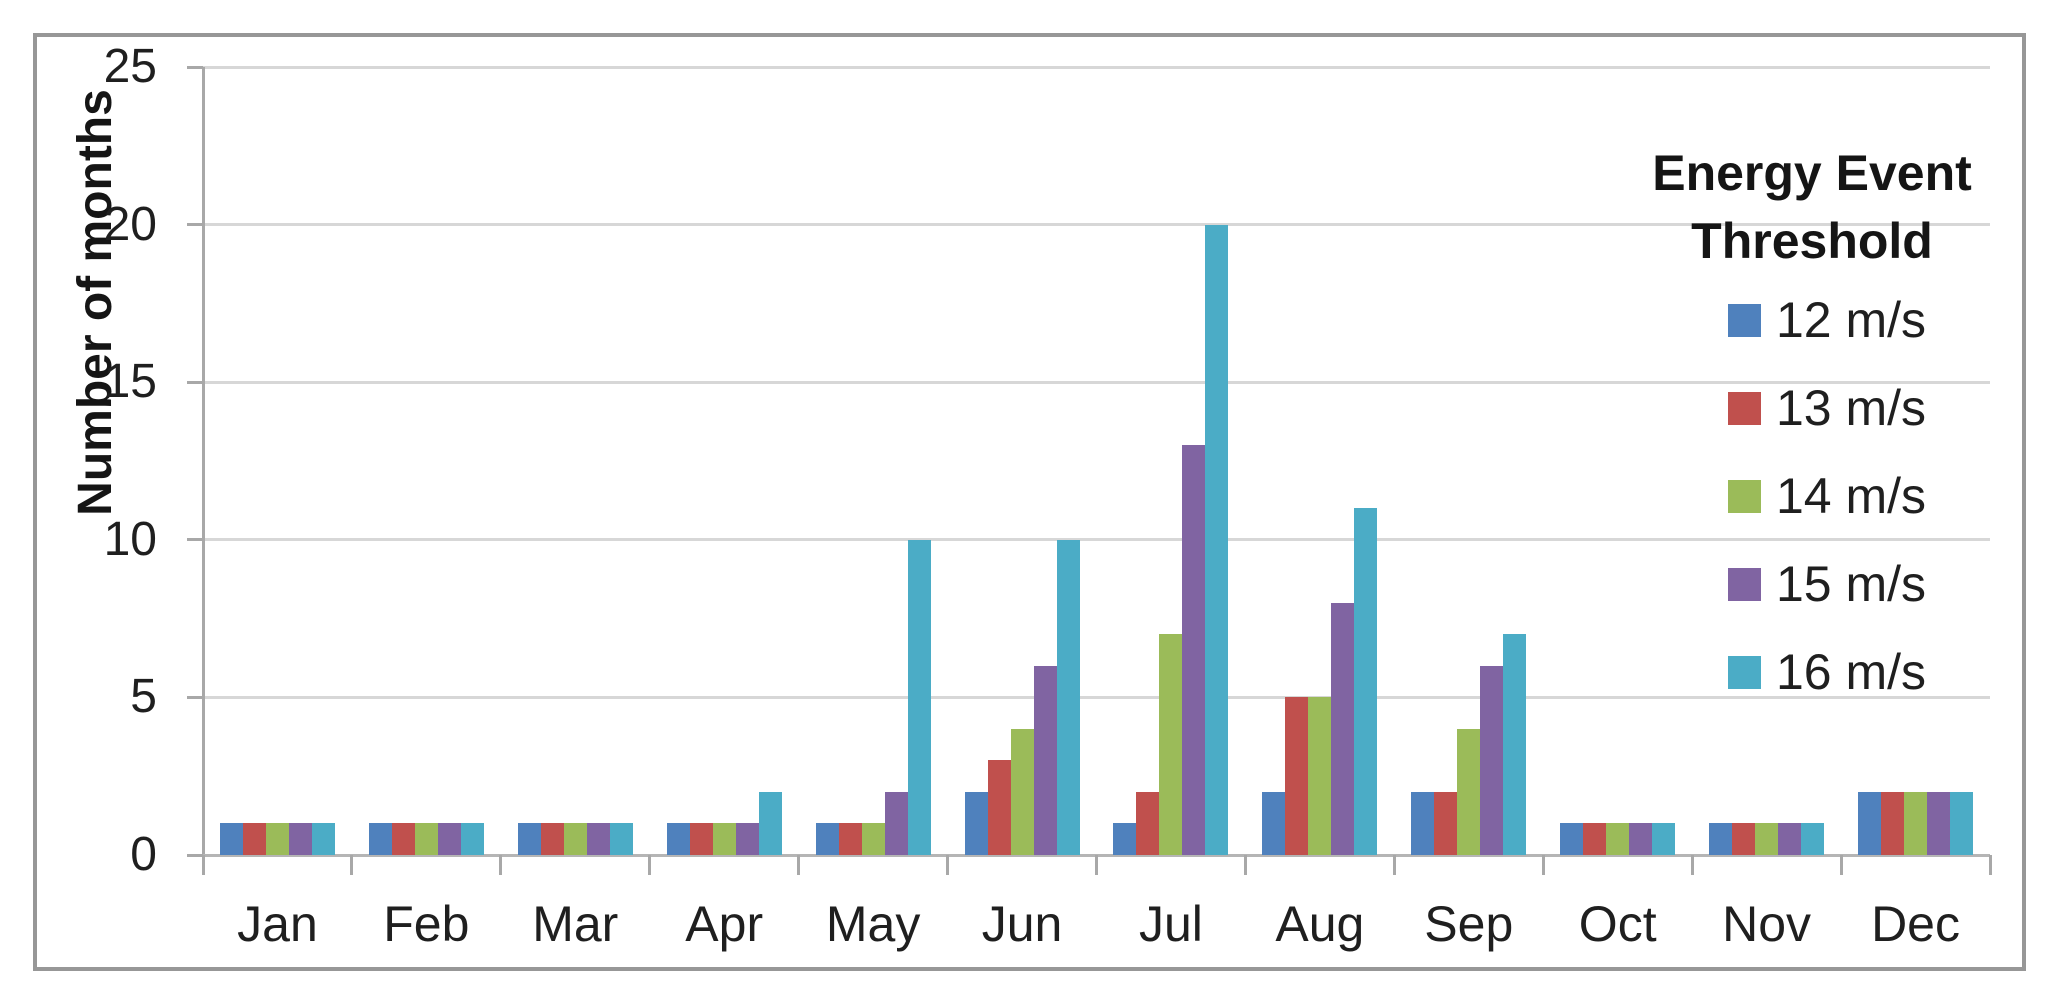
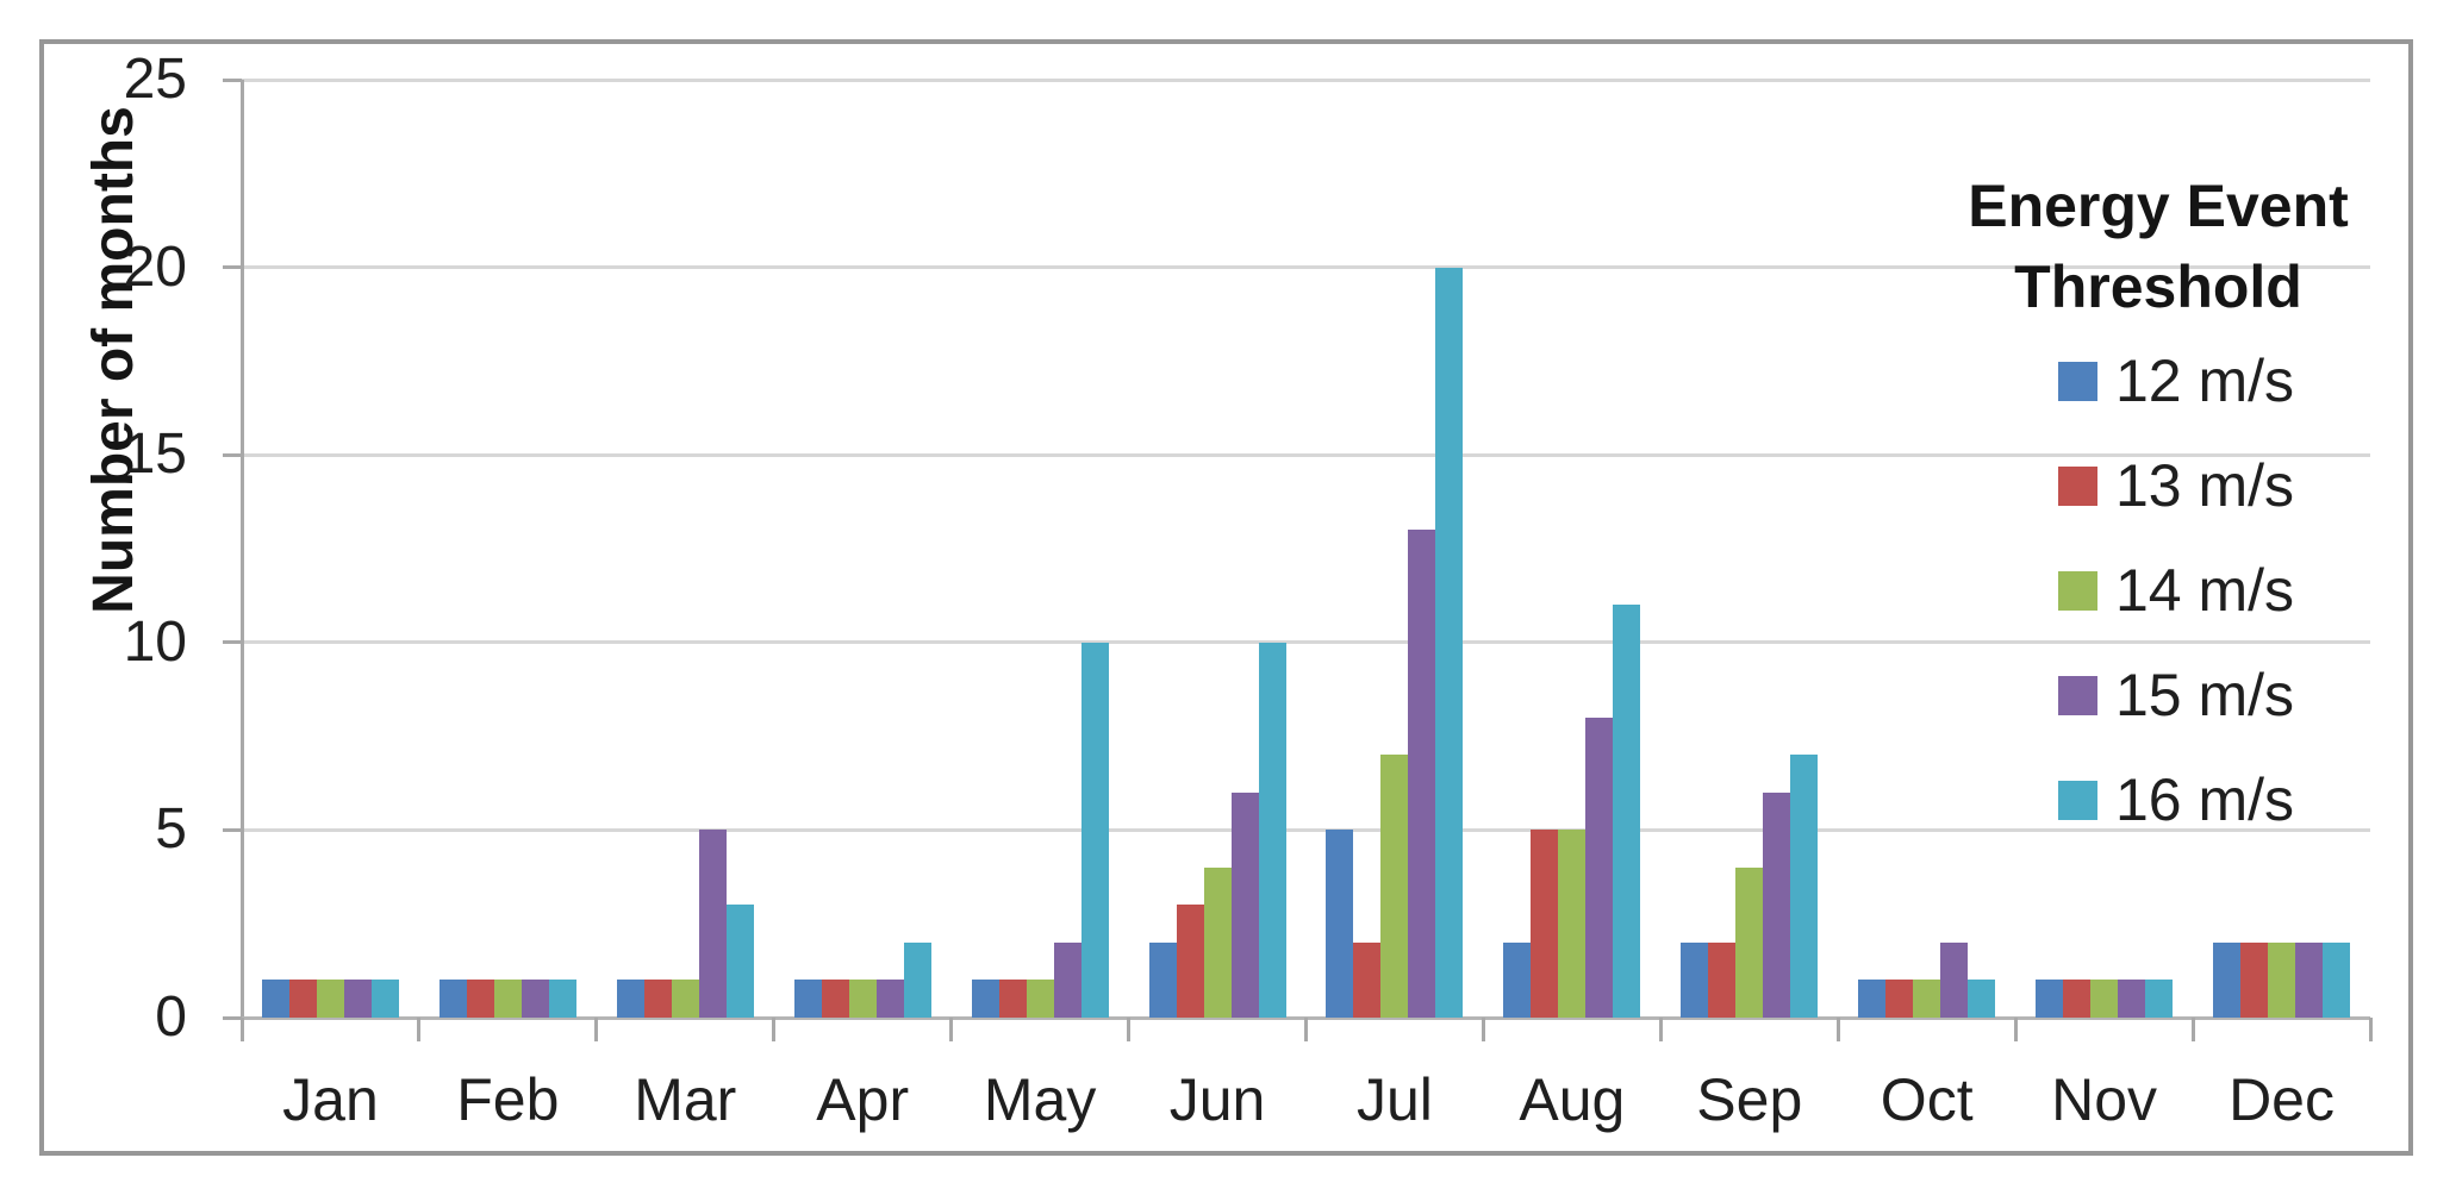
15 m/s/Mar: 1 -> 5
16 m/s/Mar: 1 -> 3
12 m/s/Jul: 1 -> 5
15 m/s/Oct: 1 -> 2
